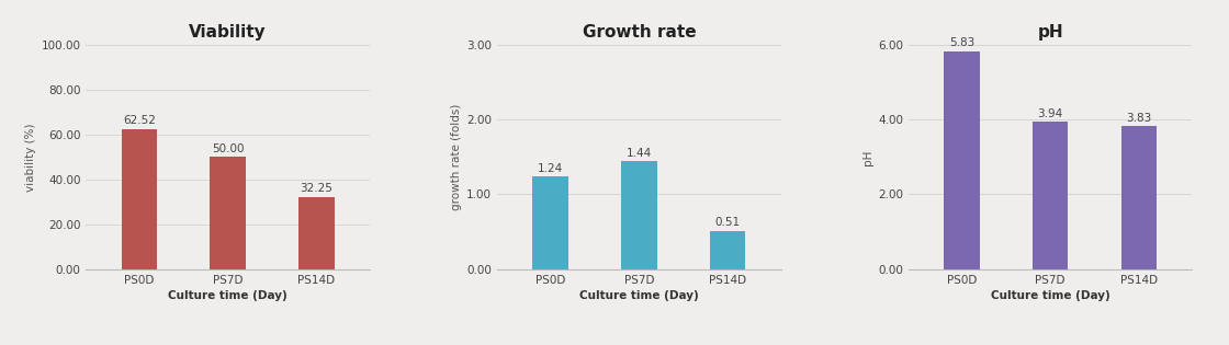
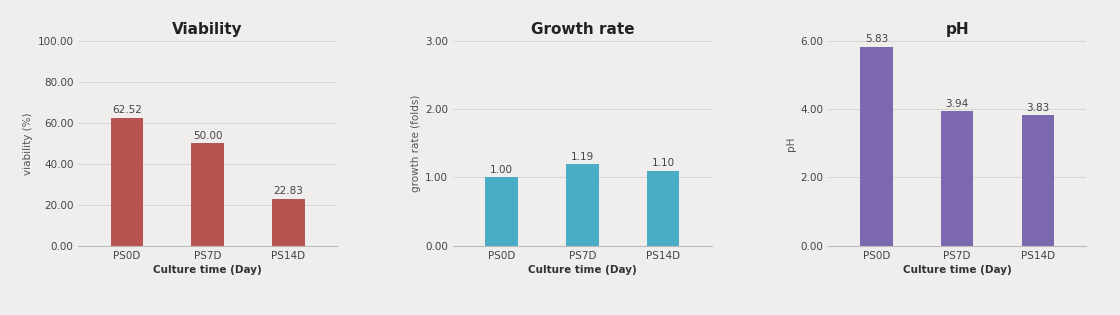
Viability/PS14D: 32.25 -> 22.83
Growth rate/PS0D: 1.24 -> 1.00
Growth rate/PS7D: 1.44 -> 1.19
Growth rate/PS14D: 0.51 -> 1.10
